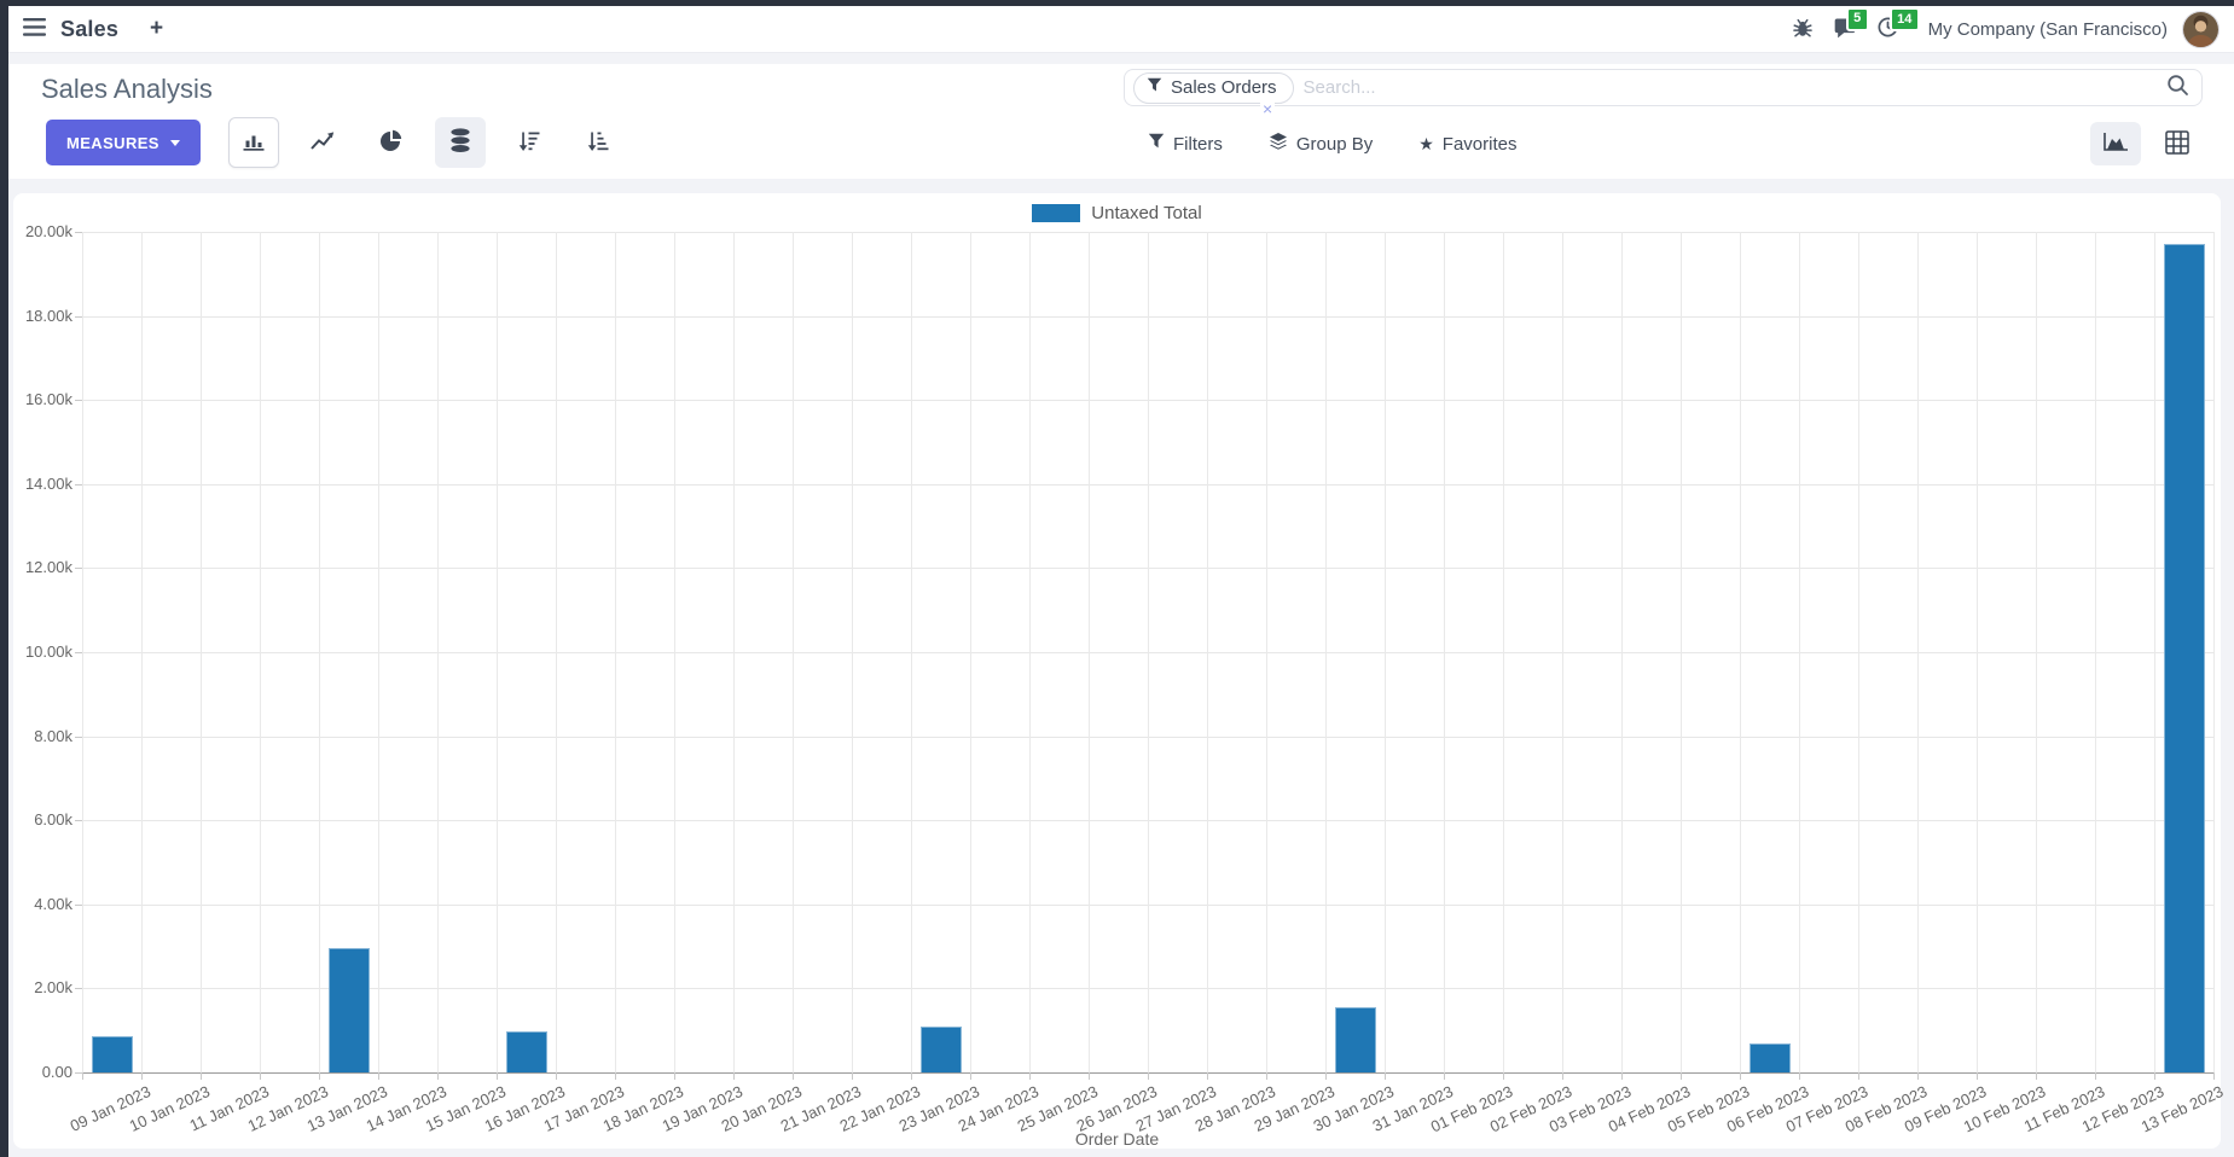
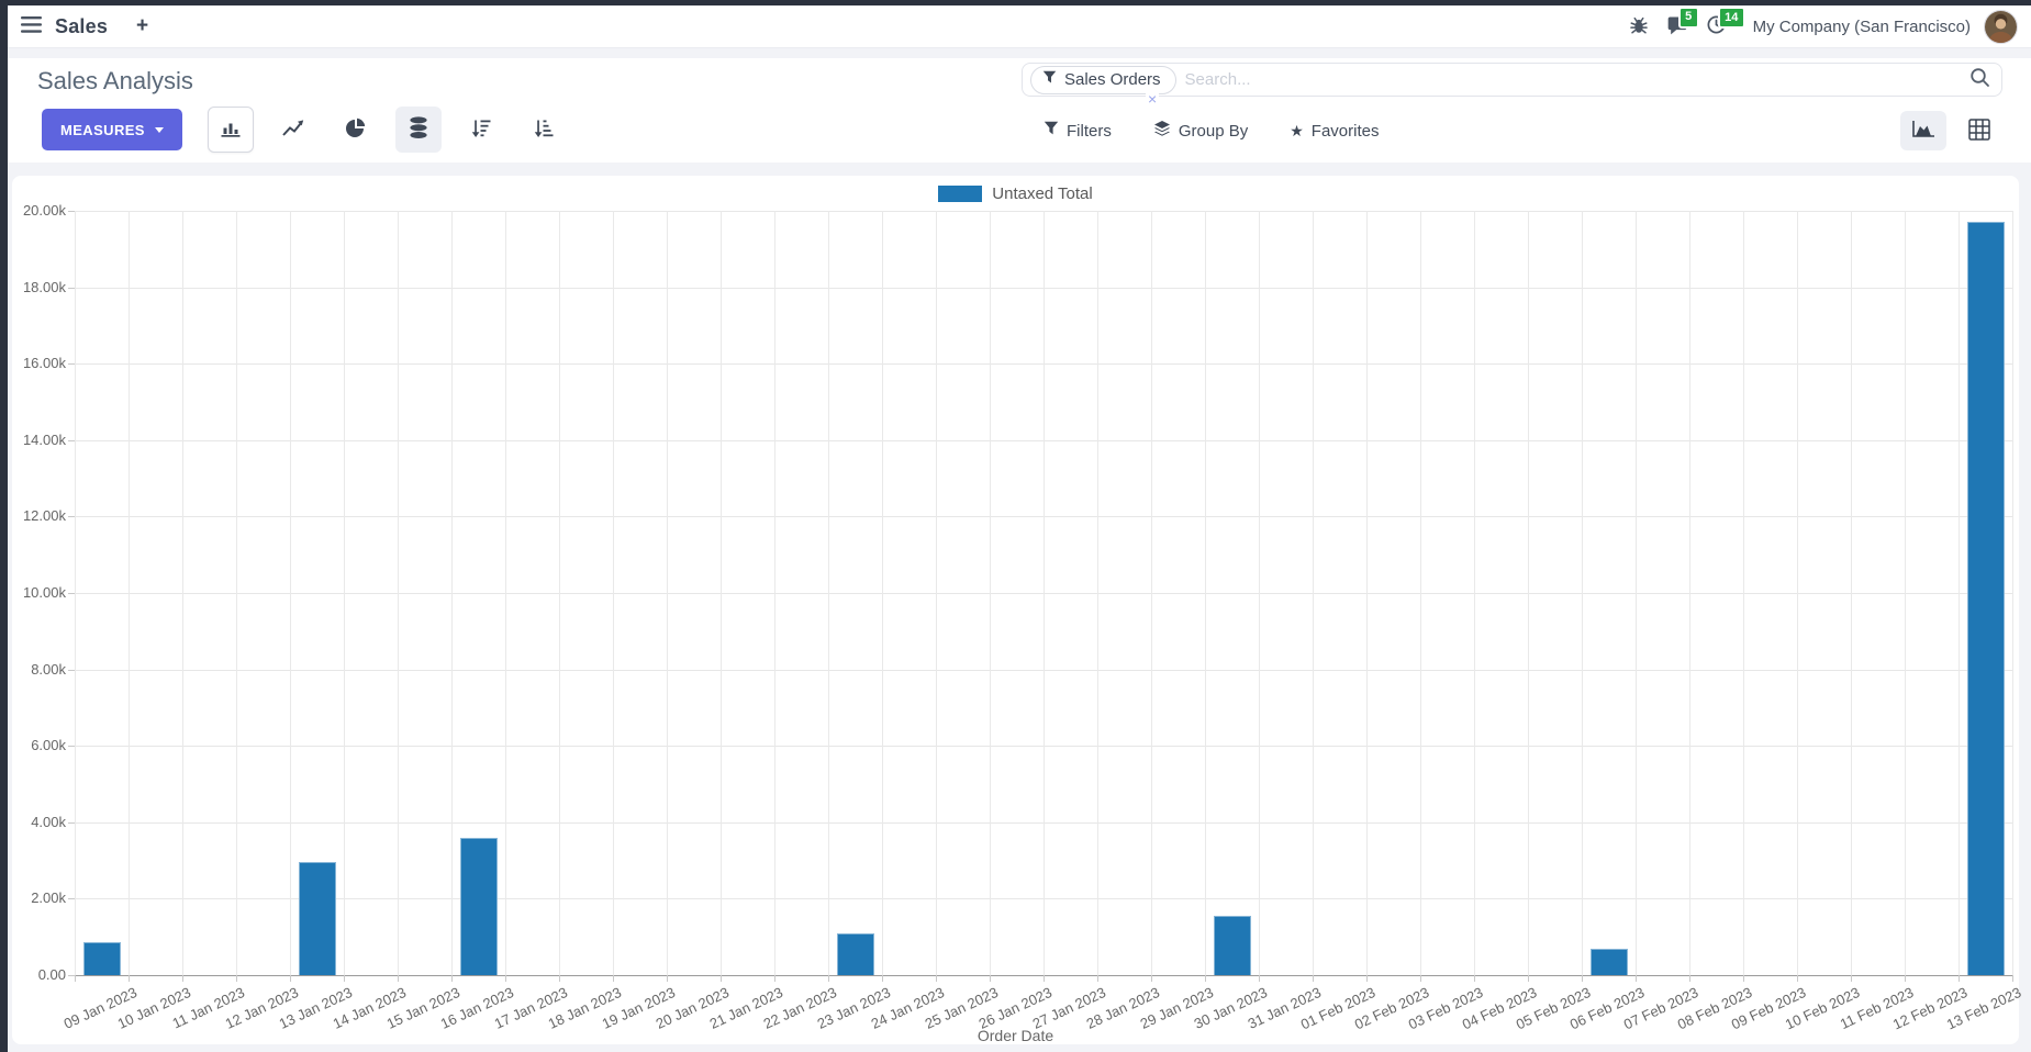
16 Jan 2023: 1.0k -> 3.6k
